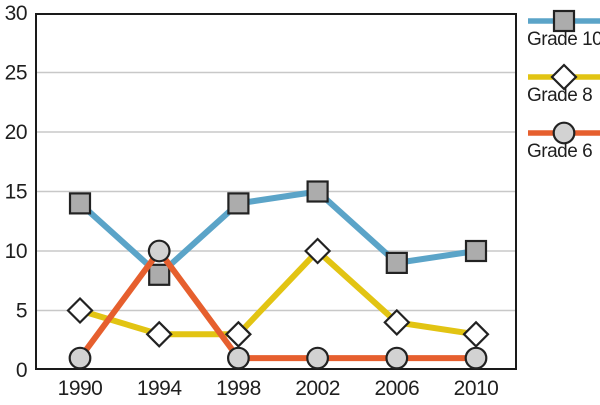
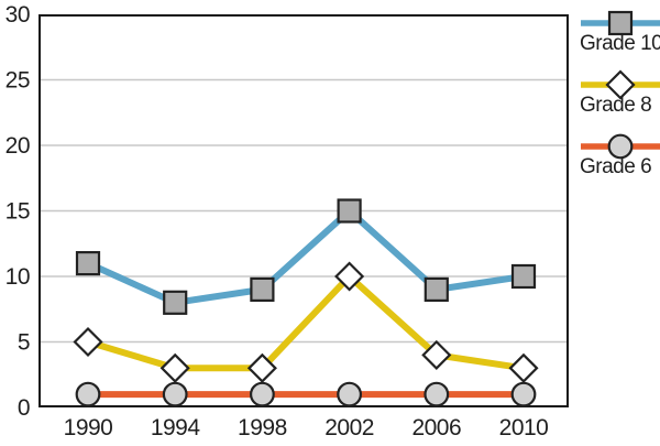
Grade 10/1990: 14 -> 11
Grade 6/1994: 10 -> 1
Grade 10/1998: 14 -> 9
